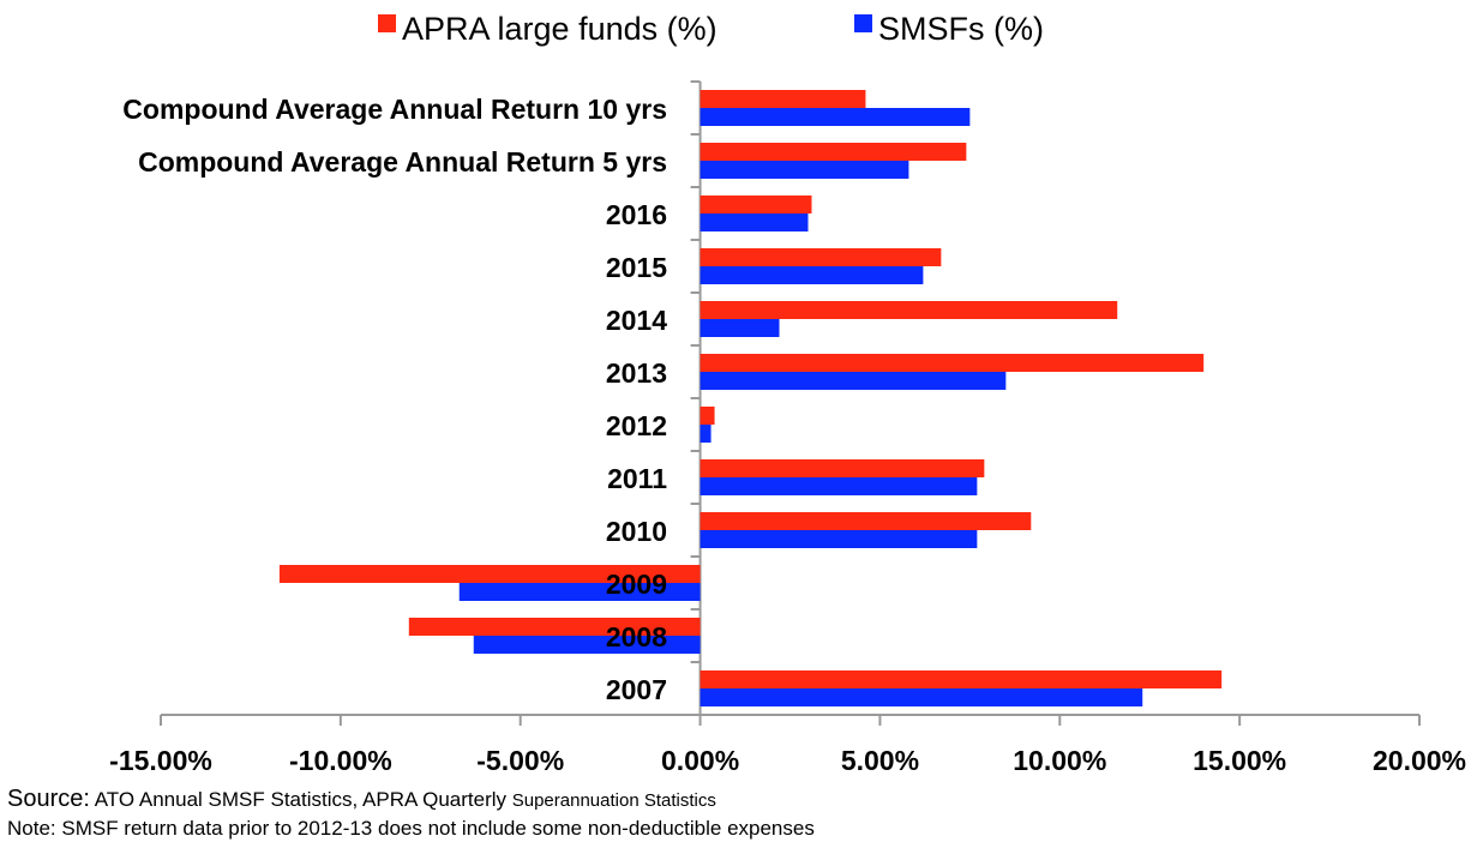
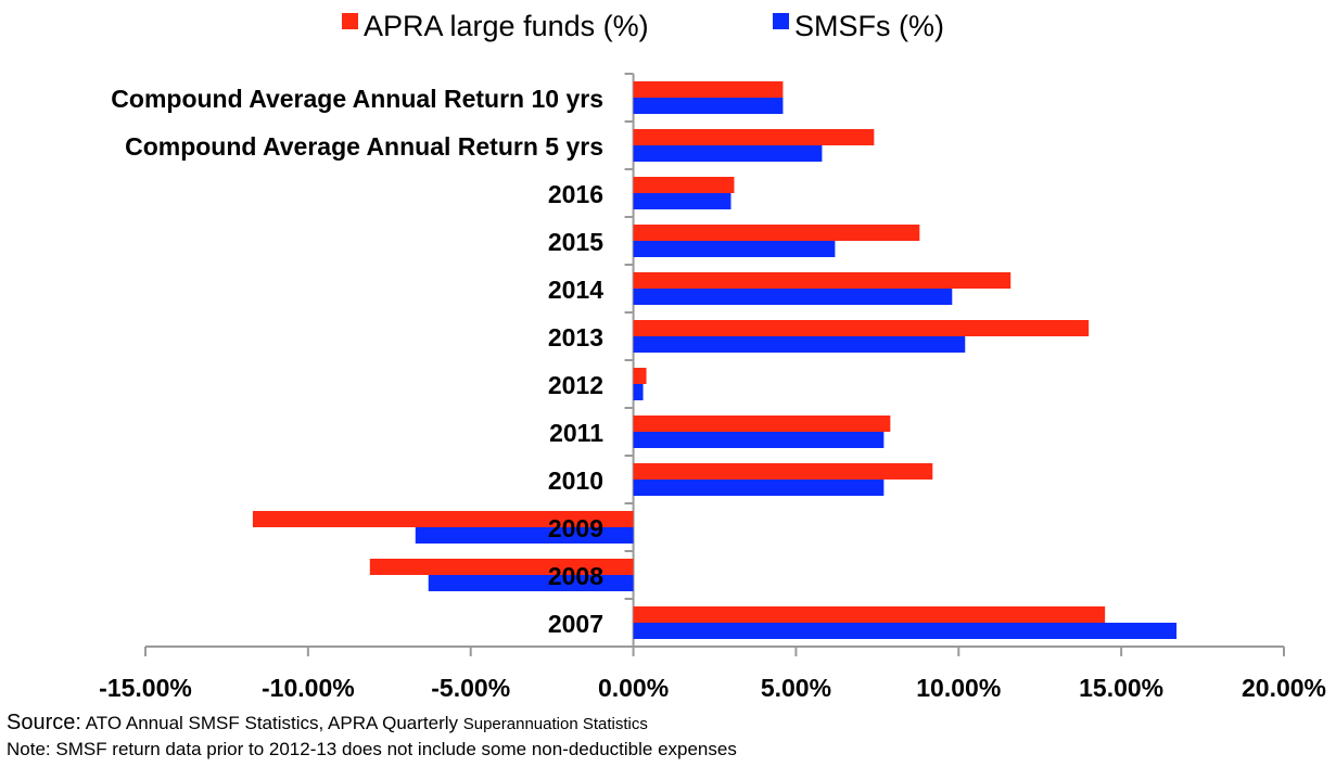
SMSFs (%)/Compound Average Annual Return 10 yrs: 7.5% -> 4.6%
APRA large funds (%)/2015: 6.7% -> 8.8%
SMSFs (%)/2014: 2.2% -> 9.8%
SMSFs (%)/2013: 8.5% -> 10.2%
SMSFs (%)/2007: 12.3% -> 16.7%
